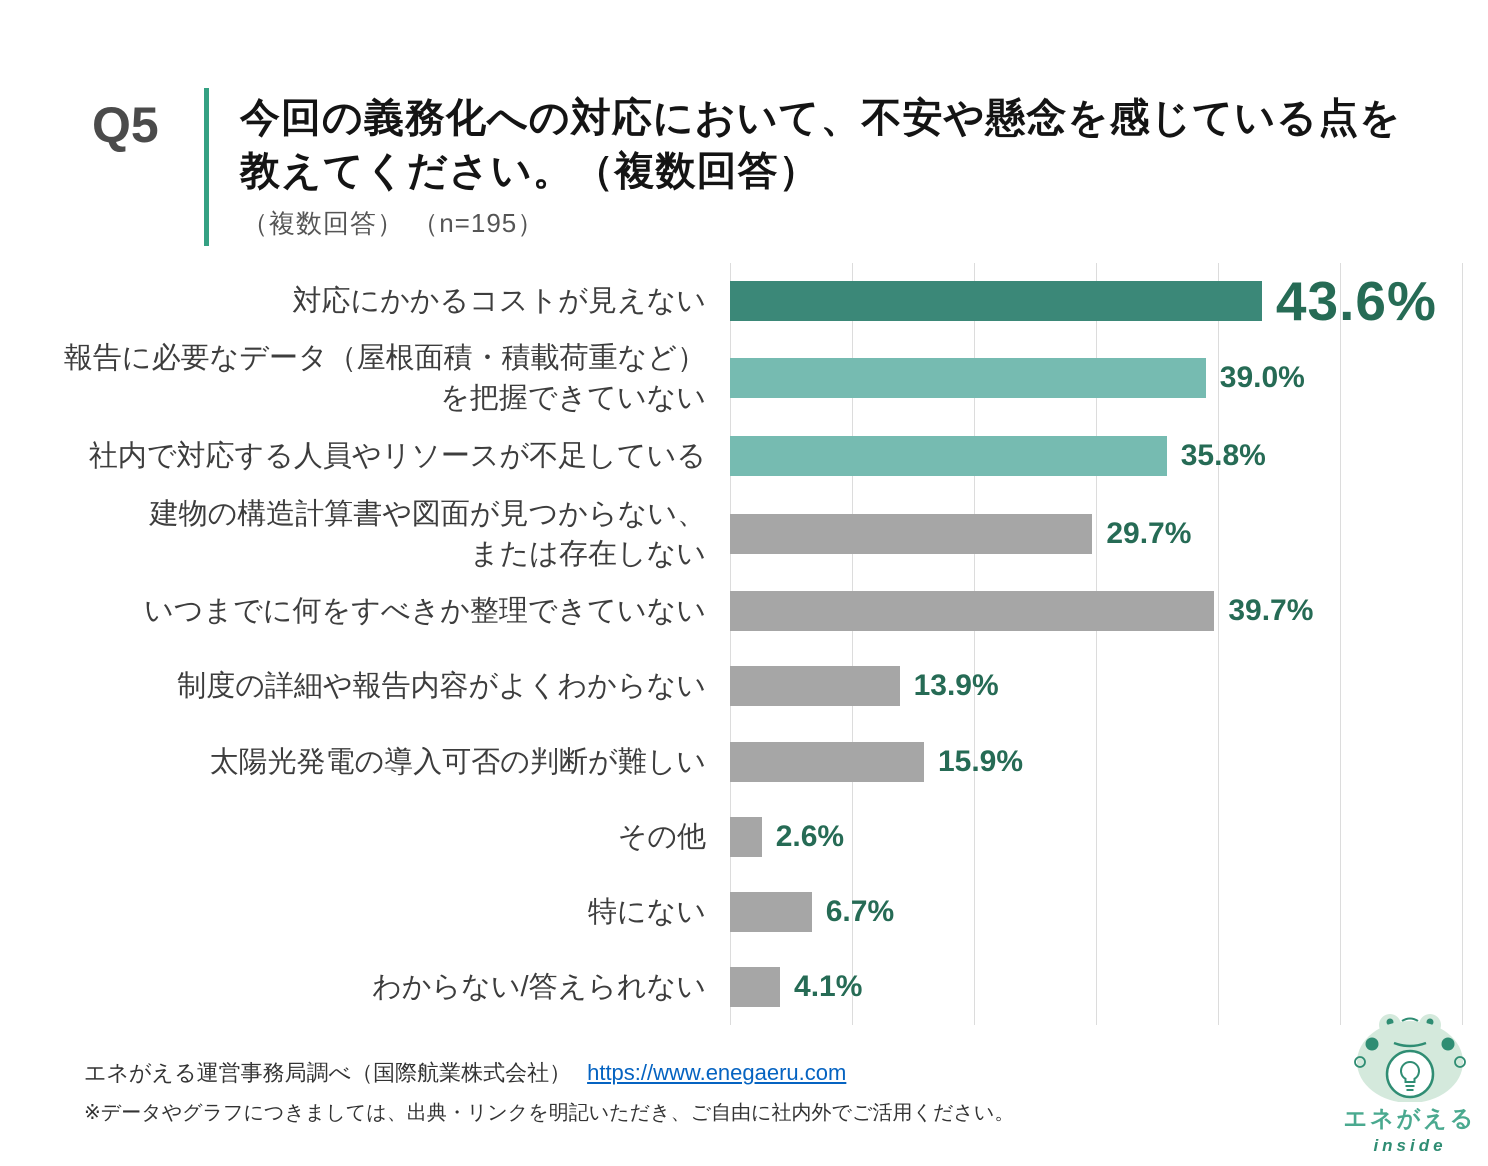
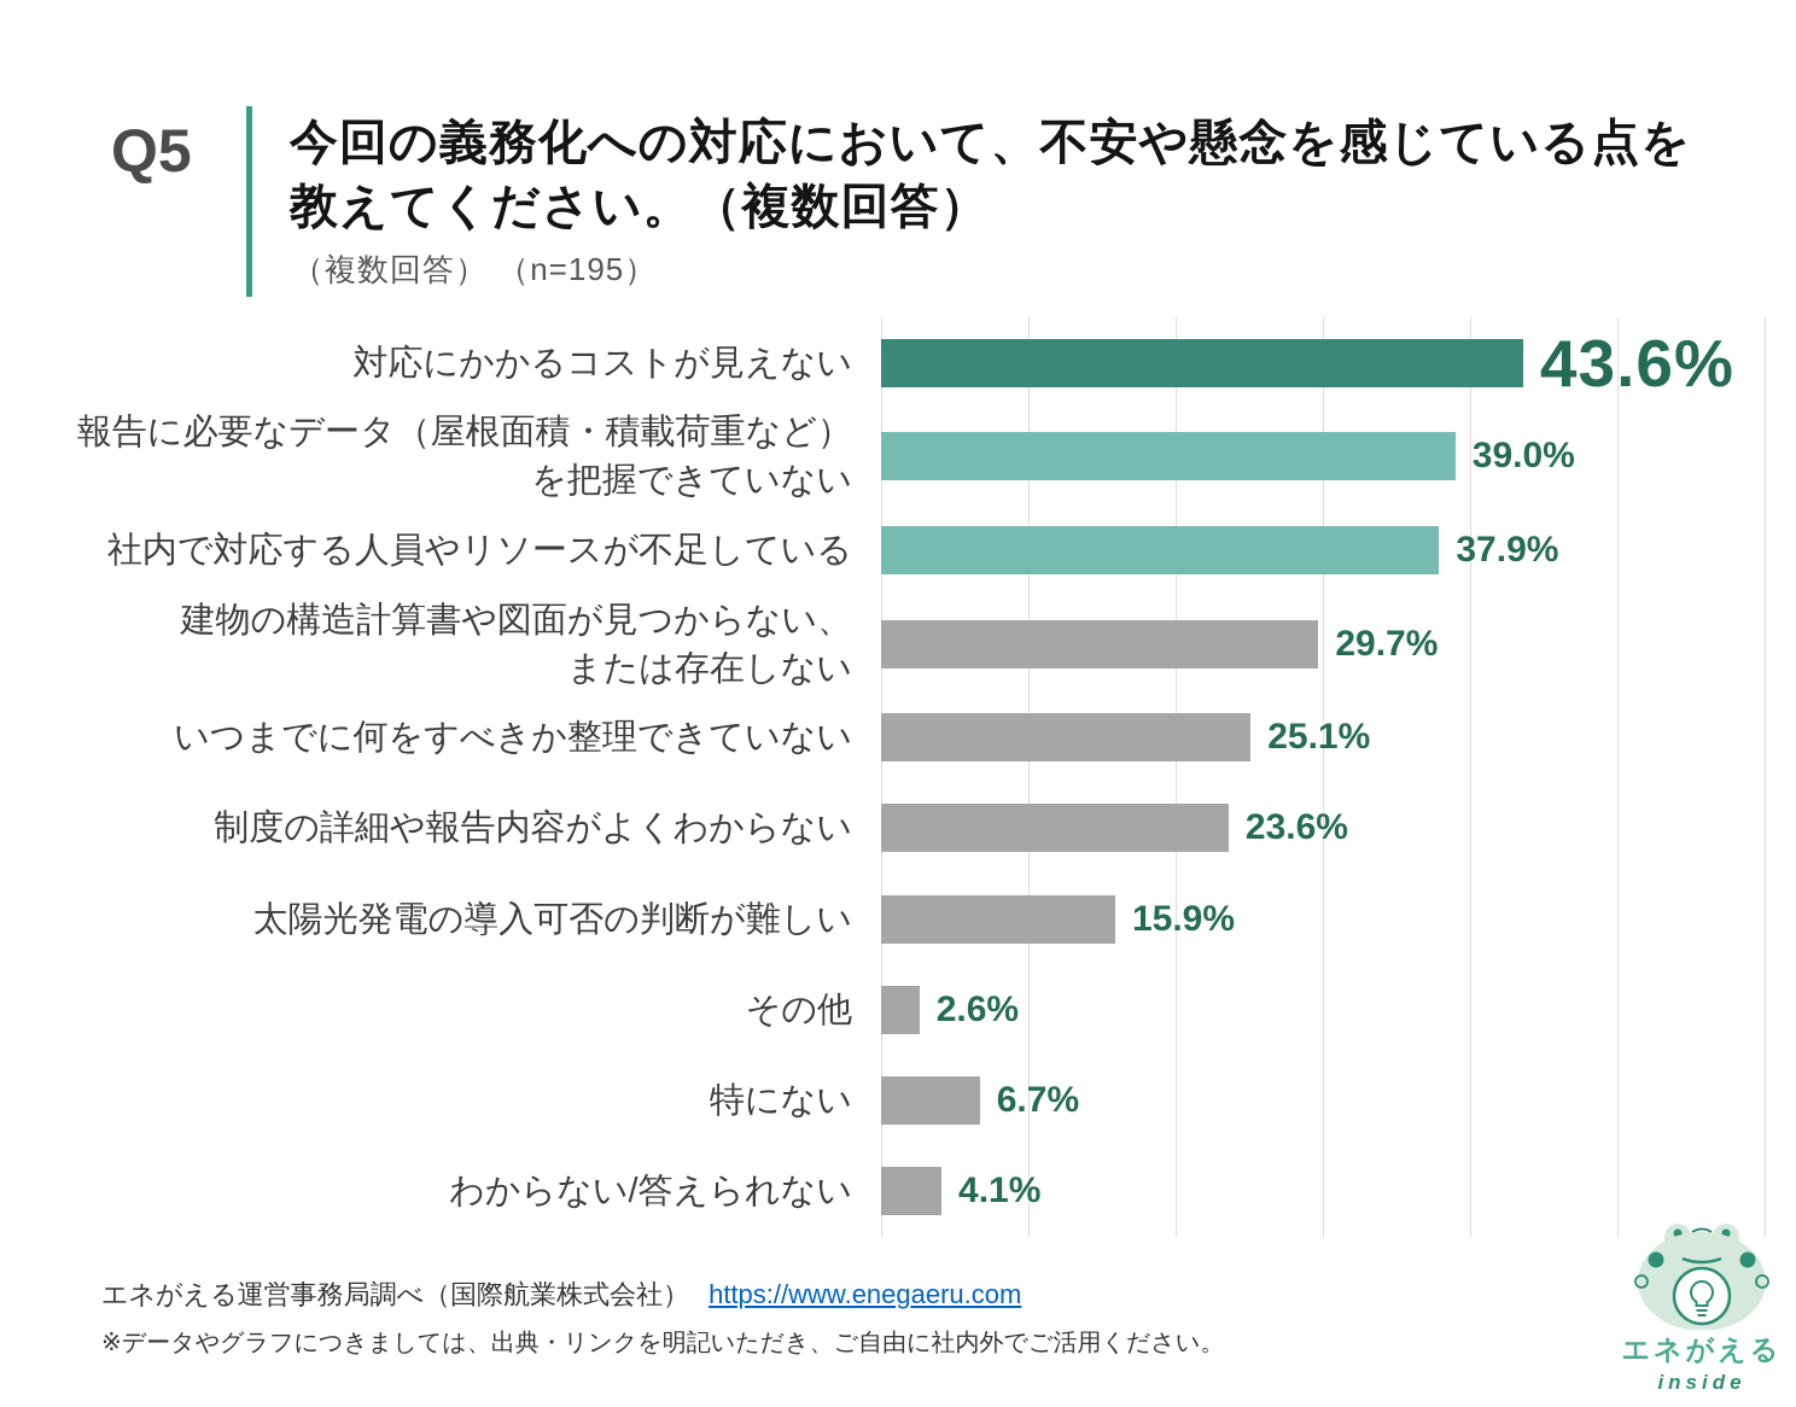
社内で対応する人員やリソースが不足している: 35.8% -> 37.9%
いつまでに何をすべきか整理できていない: 39.7% -> 25.1%
制度の詳細や報告内容がよくわからない: 13.9% -> 23.6%
